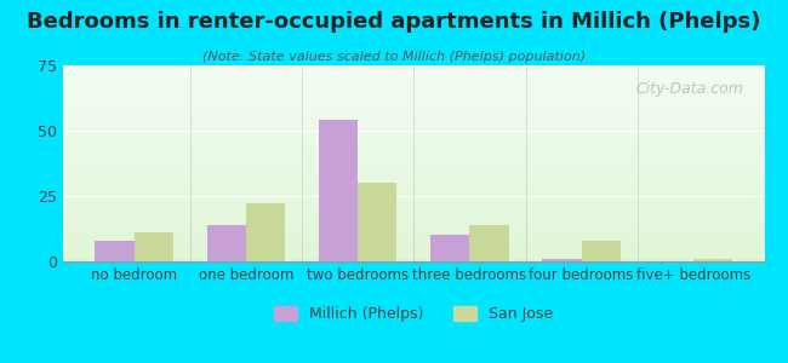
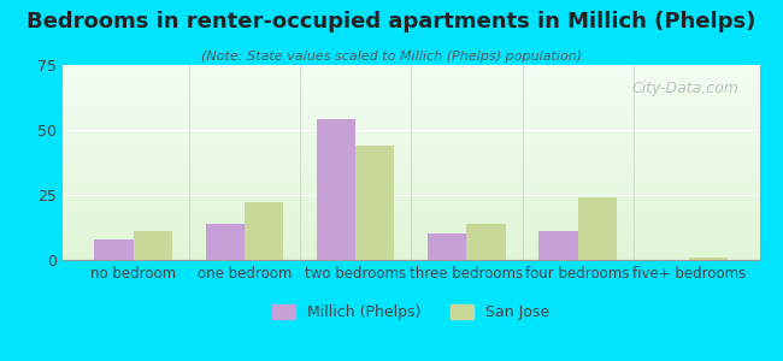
San Jose/two bedrooms: 30 -> 44
Millich (Phelps)/four bedrooms: 1 -> 11
San Jose/four bedrooms: 8 -> 24
